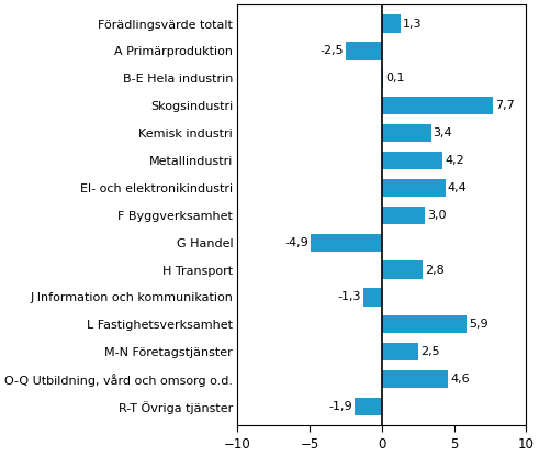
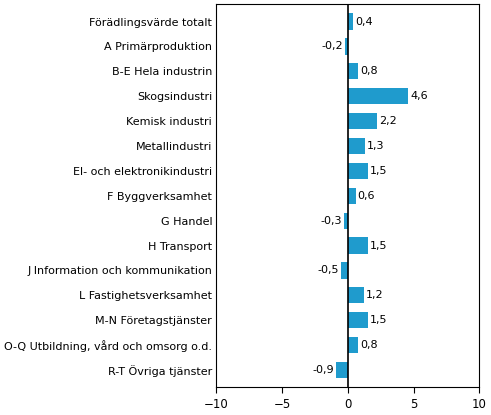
Förädlingsvärde totalt: 1,3 -> 0,4
A Primärproduktion: -2,5 -> -0,2
B-E Hela industrin: 0,1 -> 0,8
Skogsindustri: 7,7 -> 4,6
Kemisk industri: 3,4 -> 2,2
Metallindustri: 4,2 -> 1,3
El- och elektronikindustri: 4,4 -> 1,5
F Byggverksamhet: 3,0 -> 0,6
G Handel: -4,9 -> -0,3
H Transport: 2,8 -> 1,5
J Information och kommunikation: -1,3 -> -0,5
L Fastighetsverksamhet: 5,9 -> 1,2
M-N Företagstjänster: 2,5 -> 1,5
O-Q Utbildning, vård och omsorg o.d.: 4,6 -> 0,8
R-T Övriga tjänster: -1,9 -> -0,9
